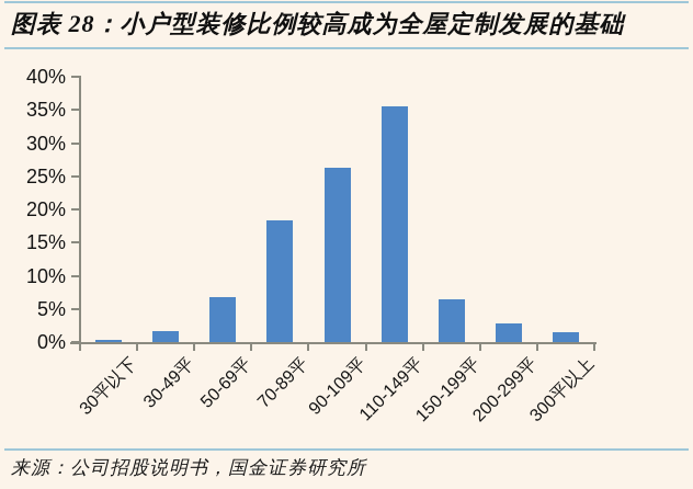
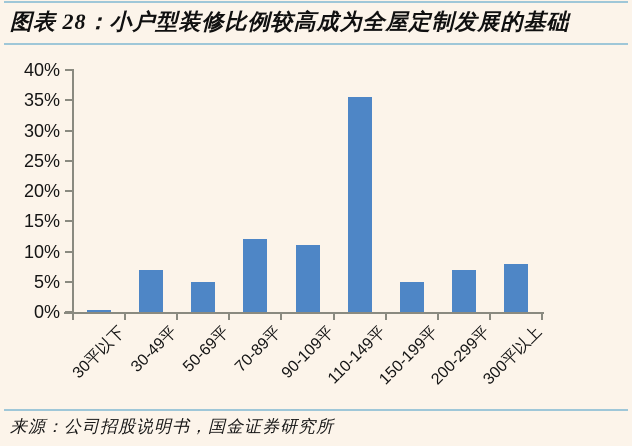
30-49平: 2% -> 7%
50-69平: 7% -> 5%
70-89平: 18% -> 12%
90-109平: 26% -> 11%
150-199平: 6% -> 5%
200-299平: 3% -> 7%
300平以上: 2% -> 8%
